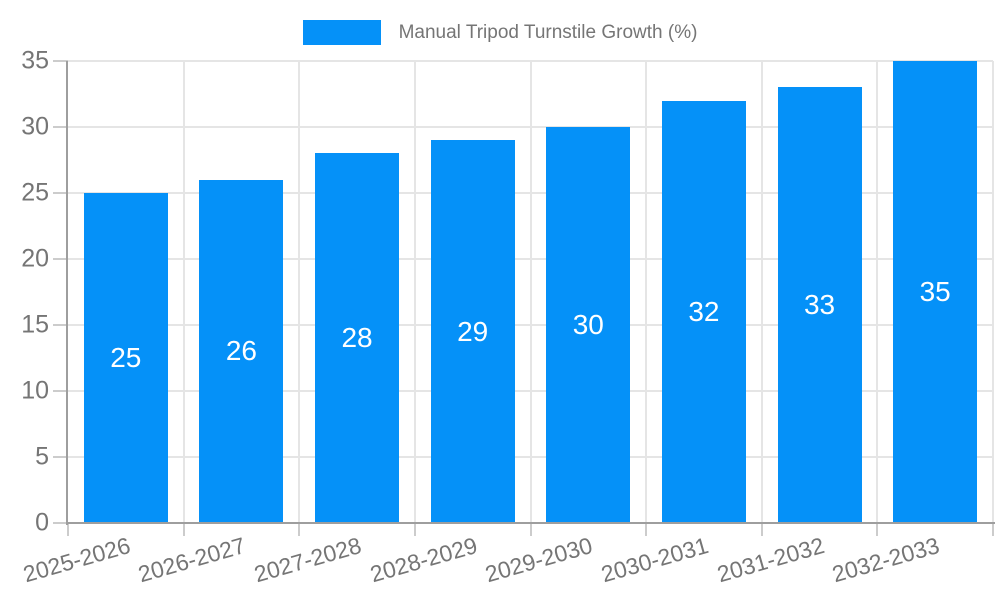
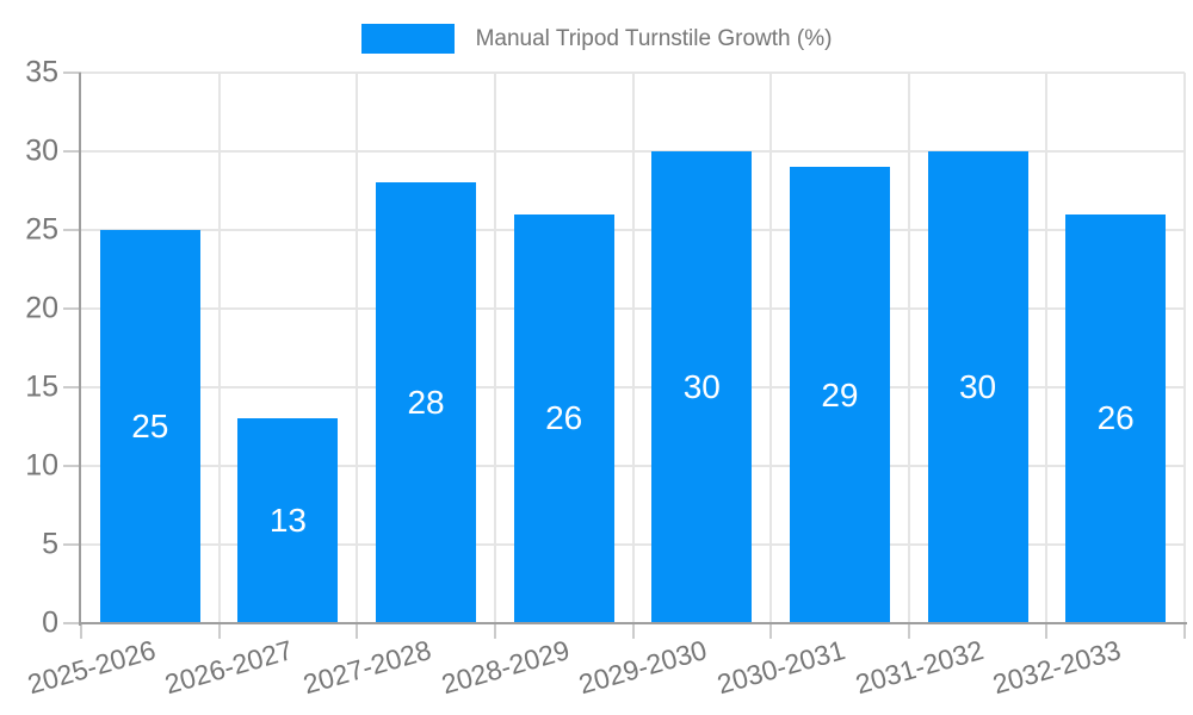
2026-2027: 26 -> 13
2028-2029: 29 -> 26
2030-2031: 32 -> 29
2031-2032: 33 -> 30
2032-2033: 35 -> 26
